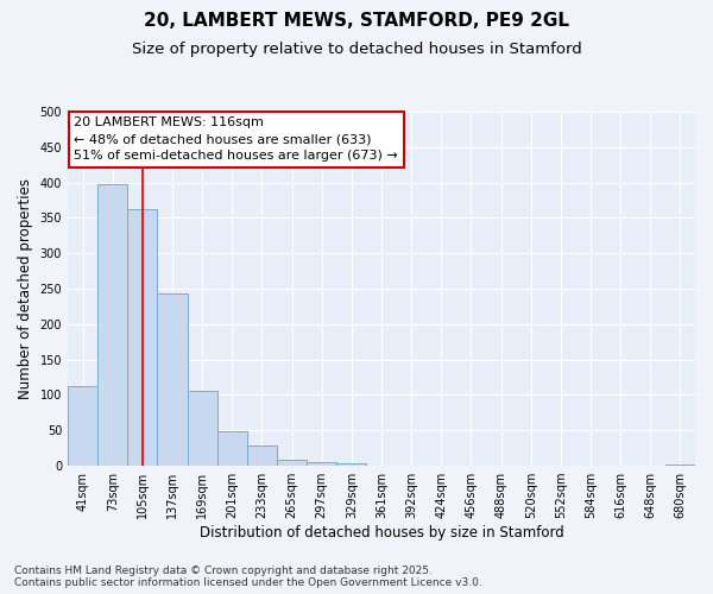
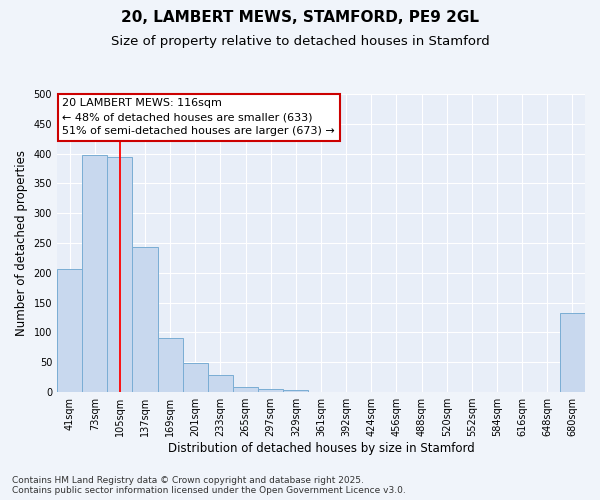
41sqm: 112 -> 206
105sqm: 363 -> 394
169sqm: 105 -> 90
680sqm: 2 -> 132
